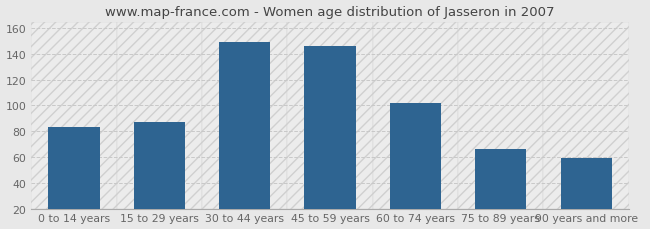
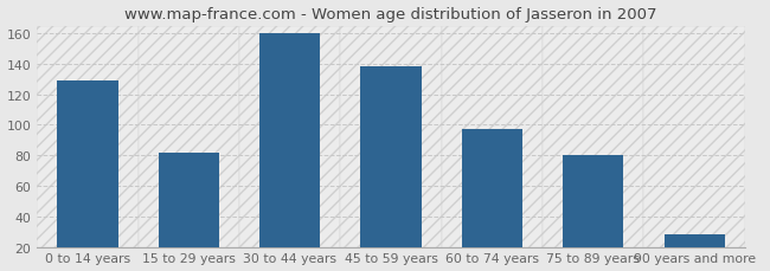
0 to 14 years: 83 -> 129
15 to 29 years: 87 -> 82
30 to 44 years: 149 -> 160
45 to 59 years: 146 -> 138
60 to 74 years: 102 -> 97
75 to 89 years: 66 -> 80
90 years and more: 59 -> 28
